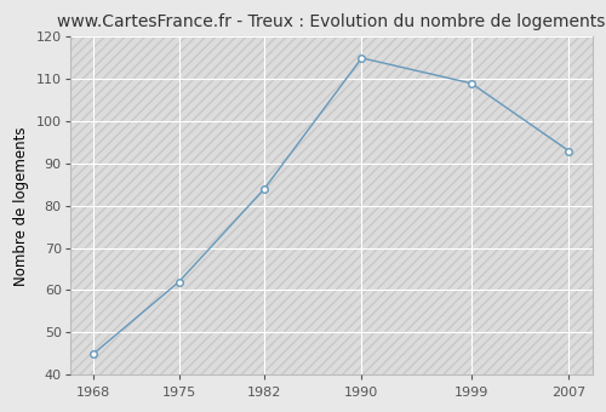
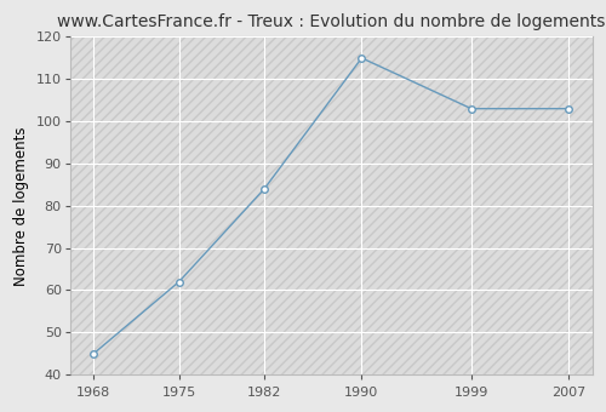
1999: 109 -> 103
2007: 93 -> 103
